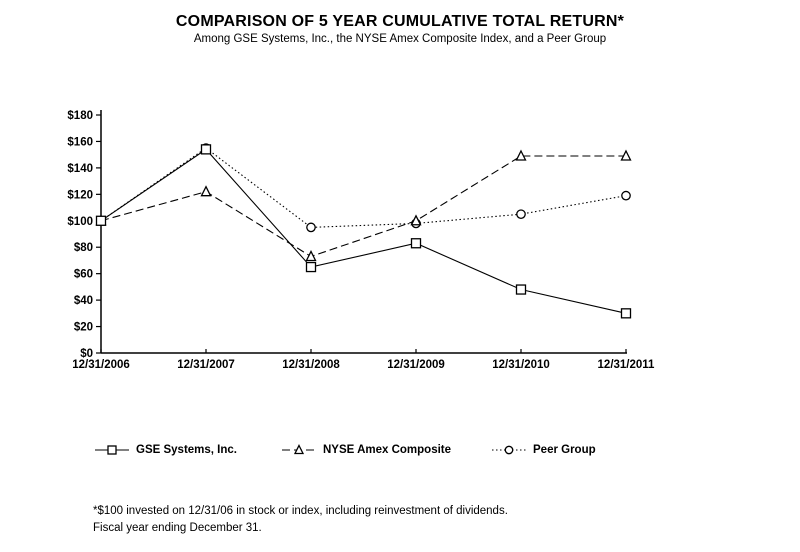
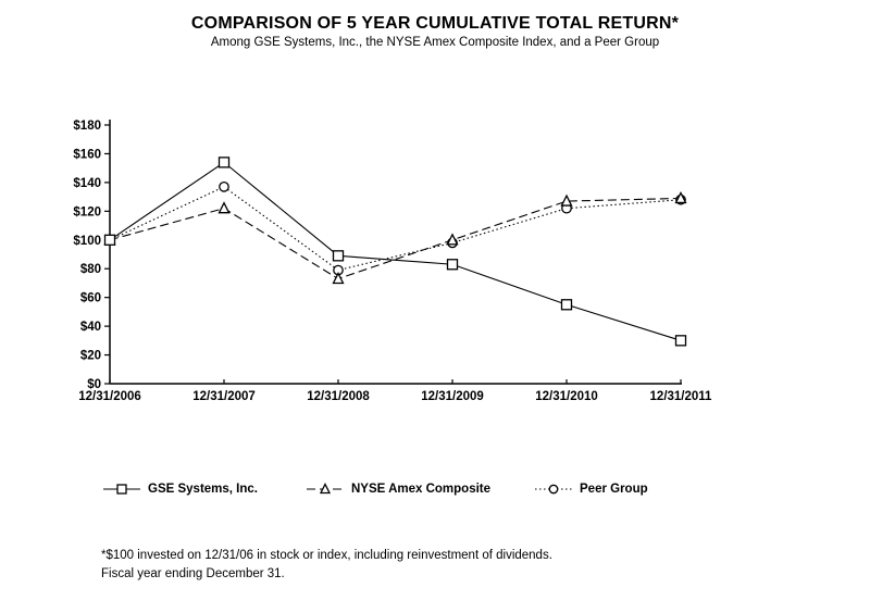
Peer Group/12/31/2007: $155 -> $137
GSE Systems, Inc./12/31/2008: $65 -> $89
Peer Group/12/31/2008: $95 -> $79
GSE Systems, Inc./12/31/2010: $48 -> $55
NYSE Amex Composite/12/31/2010: $149 -> $127
Peer Group/12/31/2010: $105 -> $122
NYSE Amex Composite/12/31/2011: $149 -> $129
Peer Group/12/31/2011: $119 -> $128
